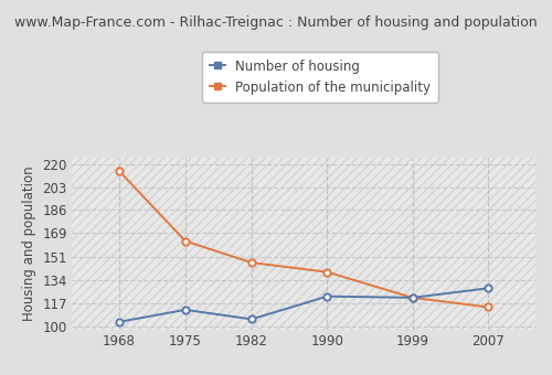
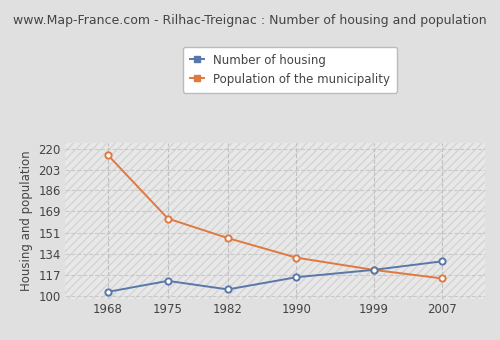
Number of housing/1990: 122 -> 115
Population of the municipality/1990: 140 -> 131
